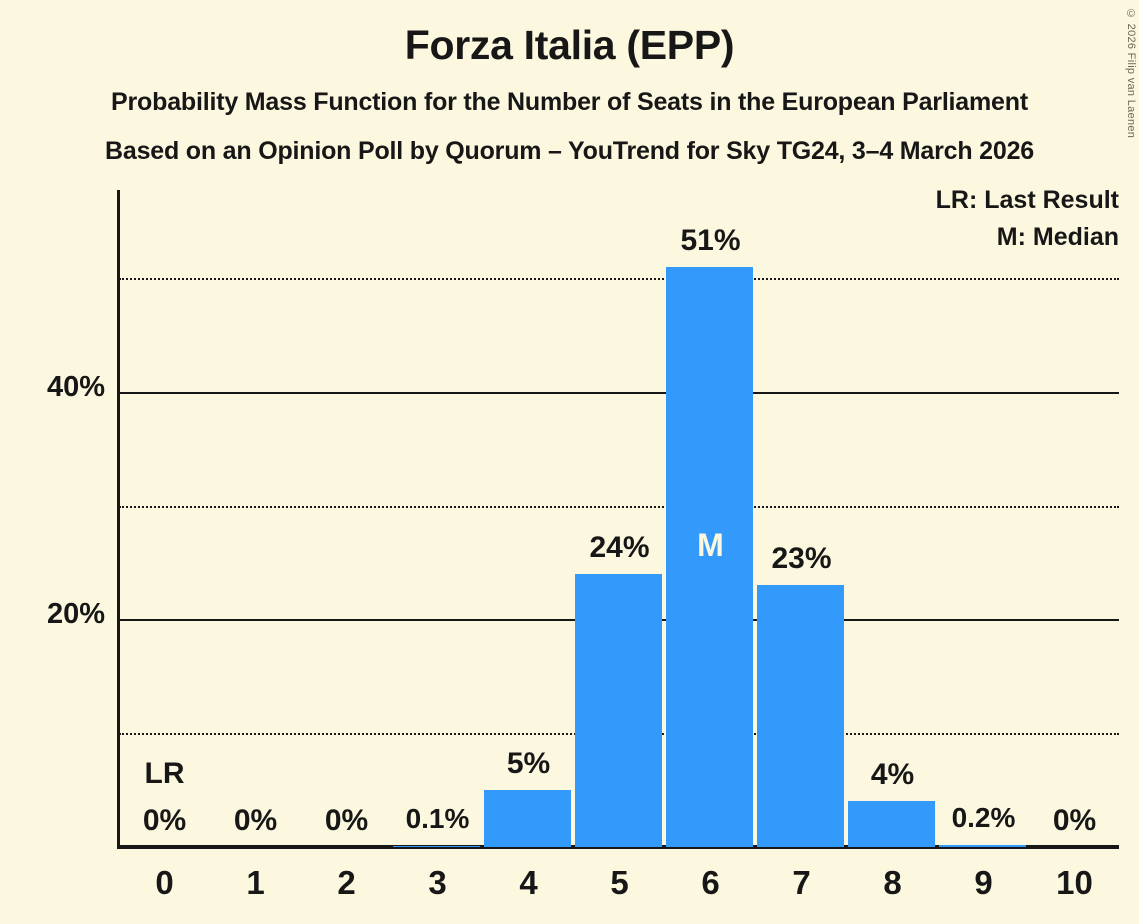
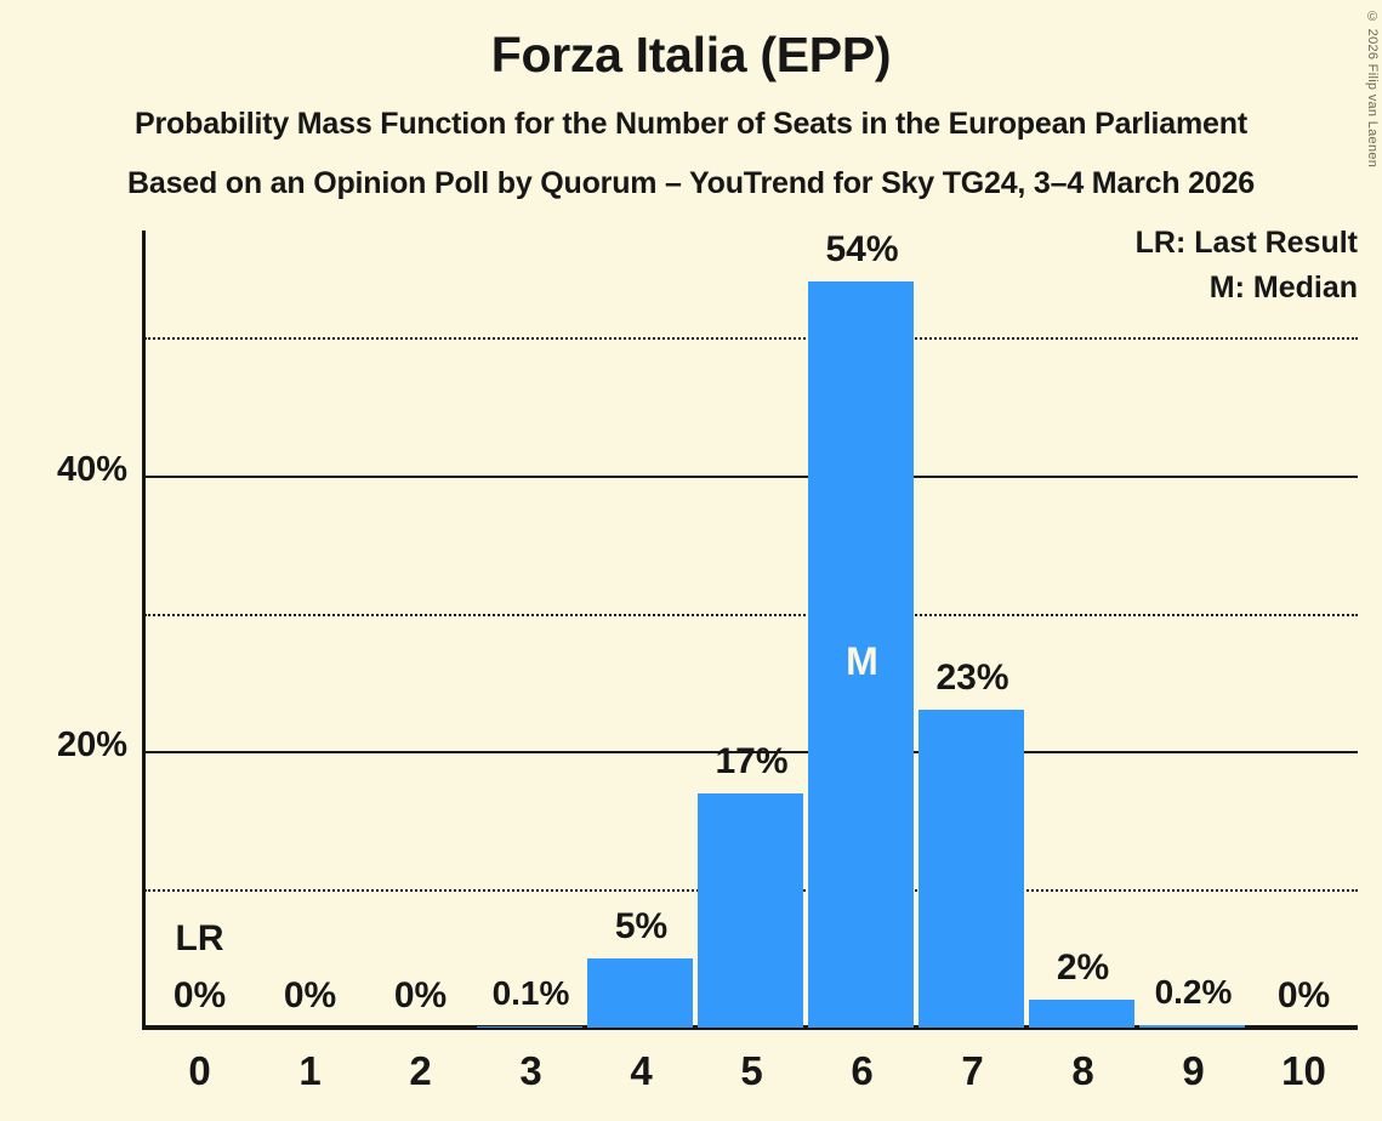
5: 24% -> 17%
6: 51% -> 54%
8: 4% -> 2%
